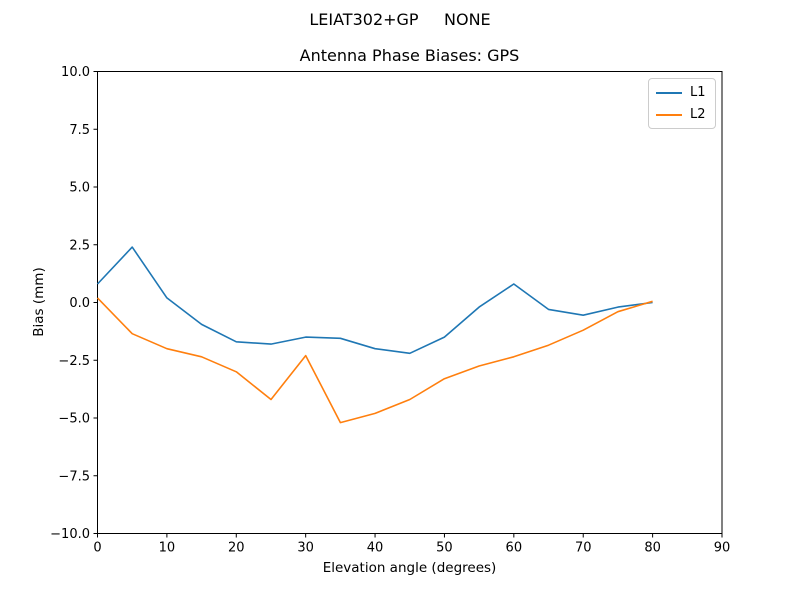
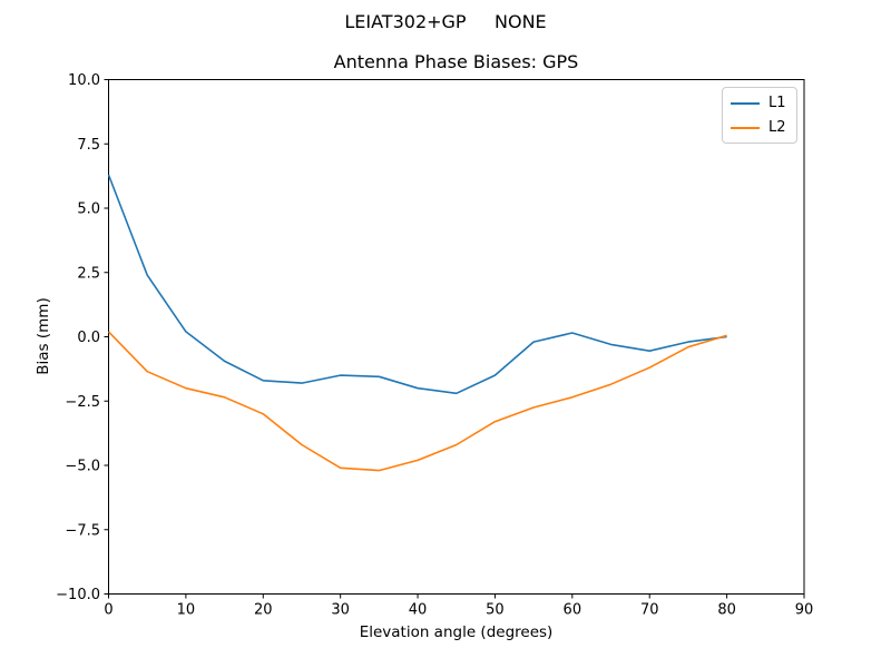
L1/0: 0.8 -> 6.3
L2/30: -2.3 -> -5.1
L1/60: 0.8 -> 0.1
